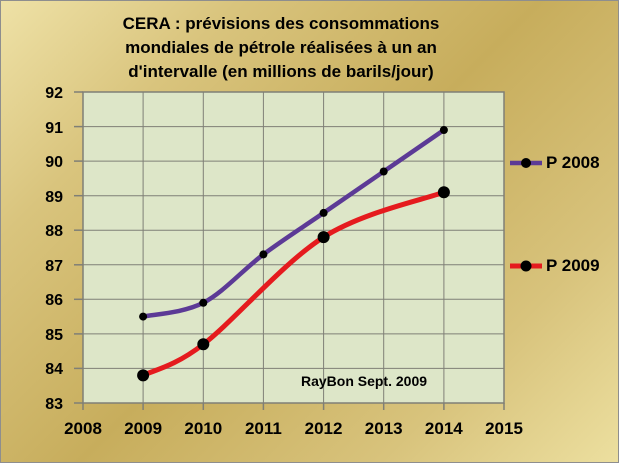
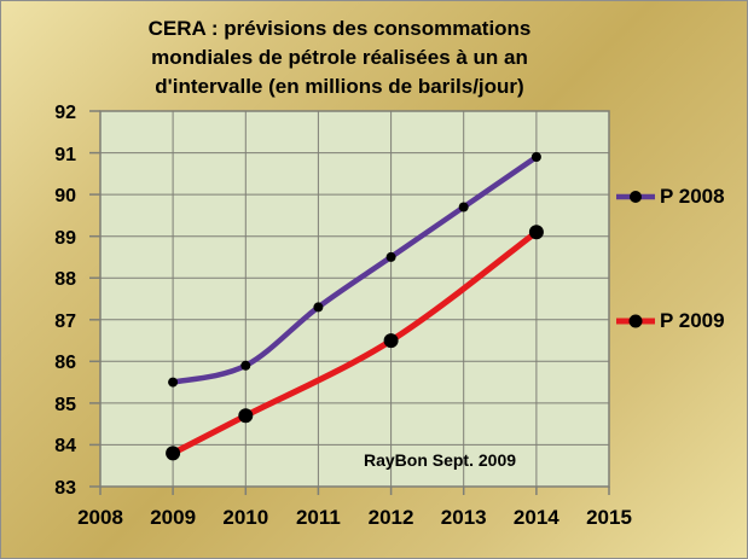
P 2009/2012: 87.8 -> 86.5
